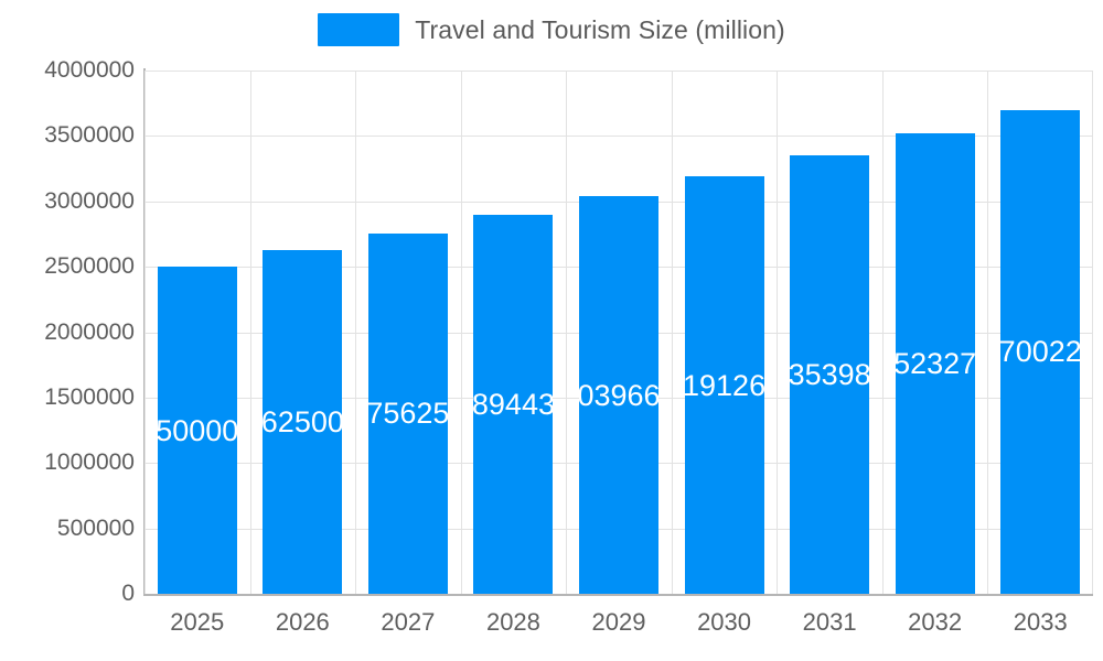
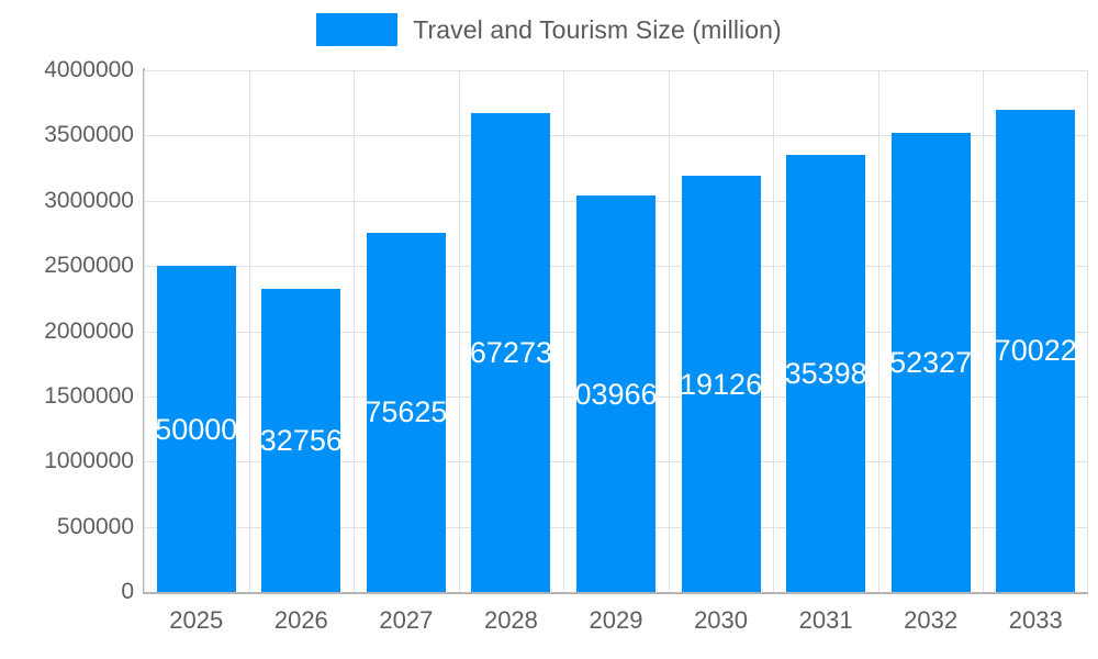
2026: 2625000 -> 2327569
2028: 2894433 -> 3672739
